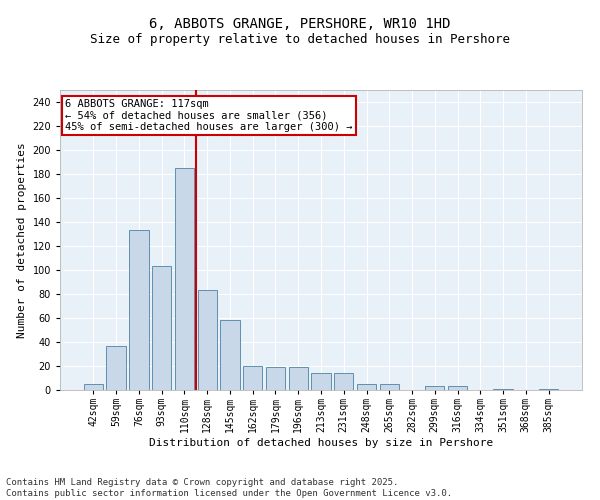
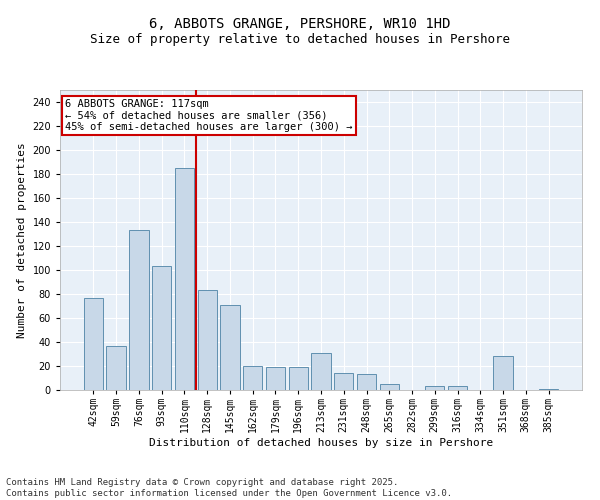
42sqm: 5 -> 77
145sqm: 58 -> 71
213sqm: 14 -> 31
248sqm: 5 -> 13
351sqm: 1 -> 28
